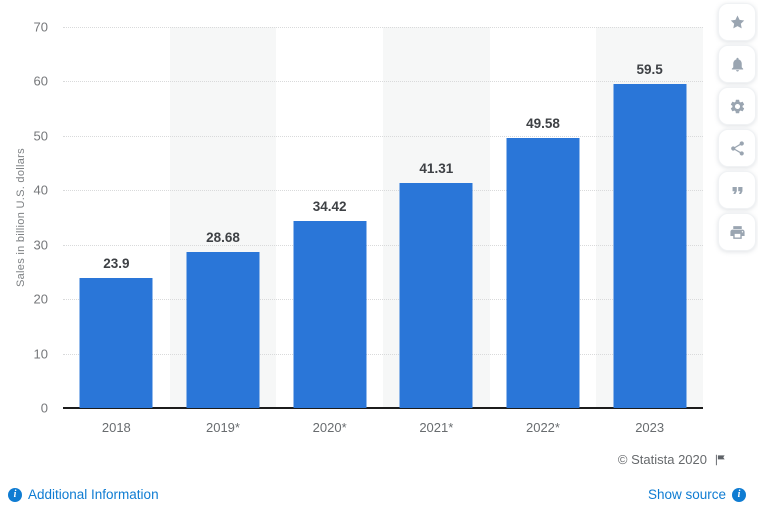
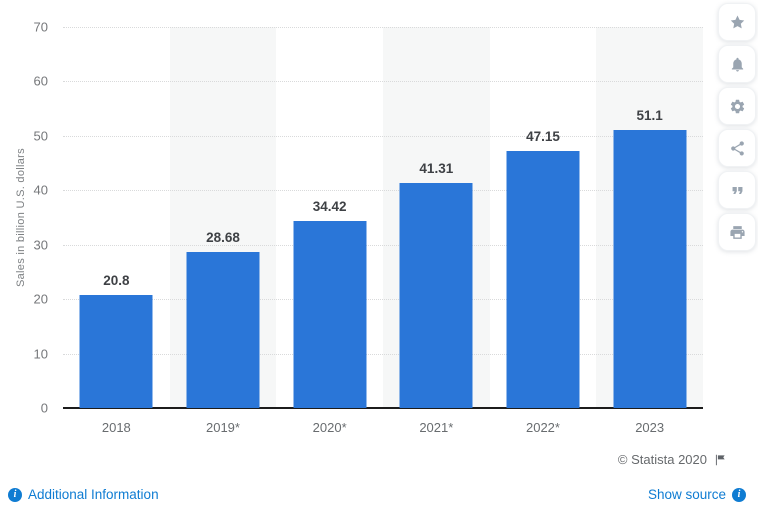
2018: 23.9 -> 20.8
2022*: 49.58 -> 47.15
2023: 59.5 -> 51.1
